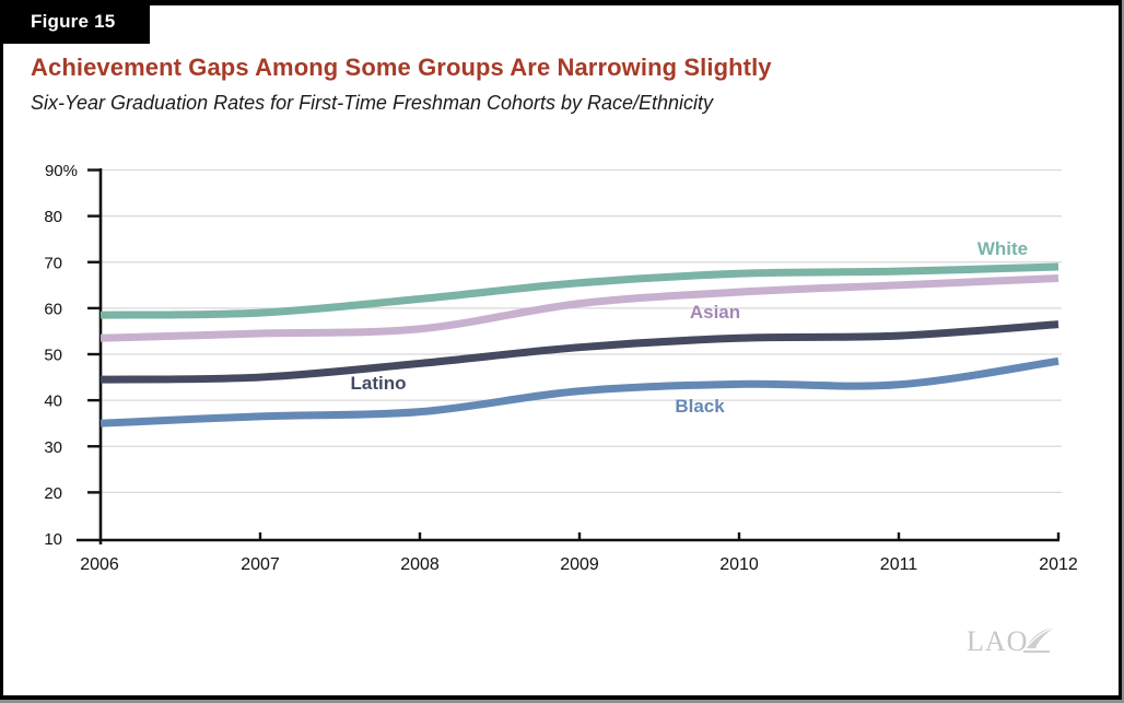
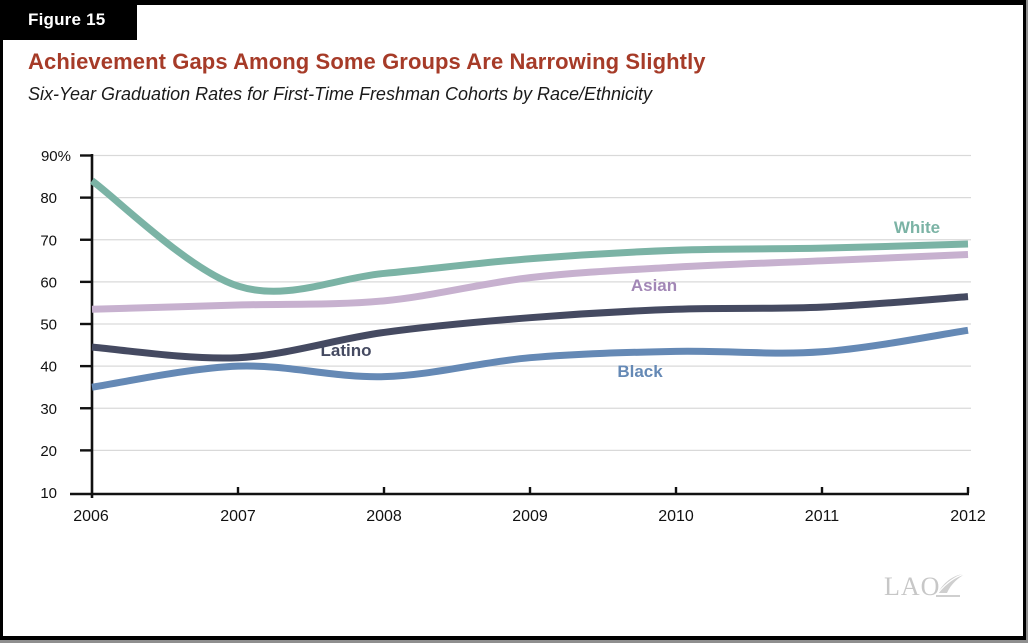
White/2006: 58% -> 84%
Latino/2007: 45% -> 42%
Black/2007: 36% -> 40%
